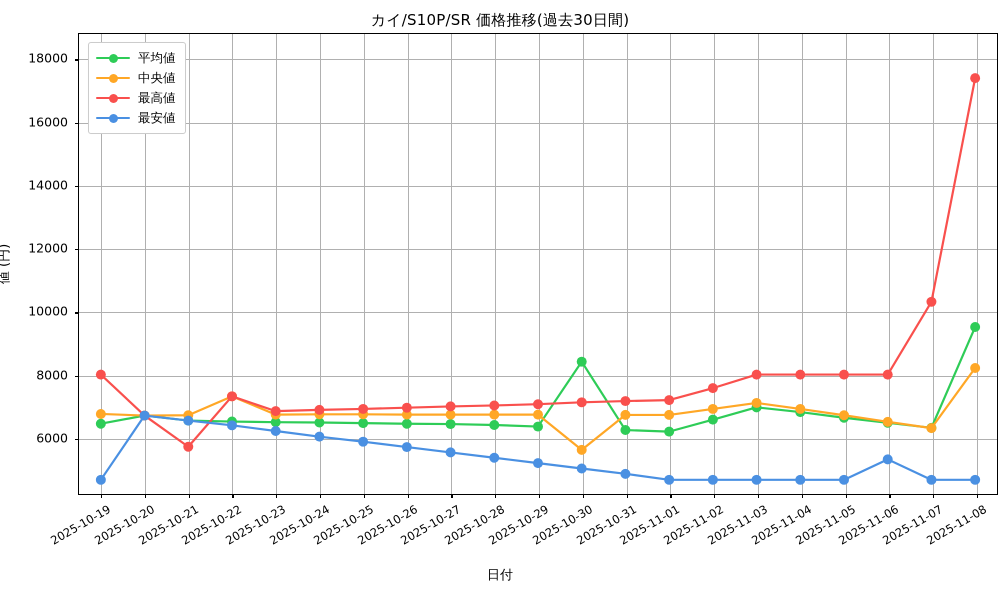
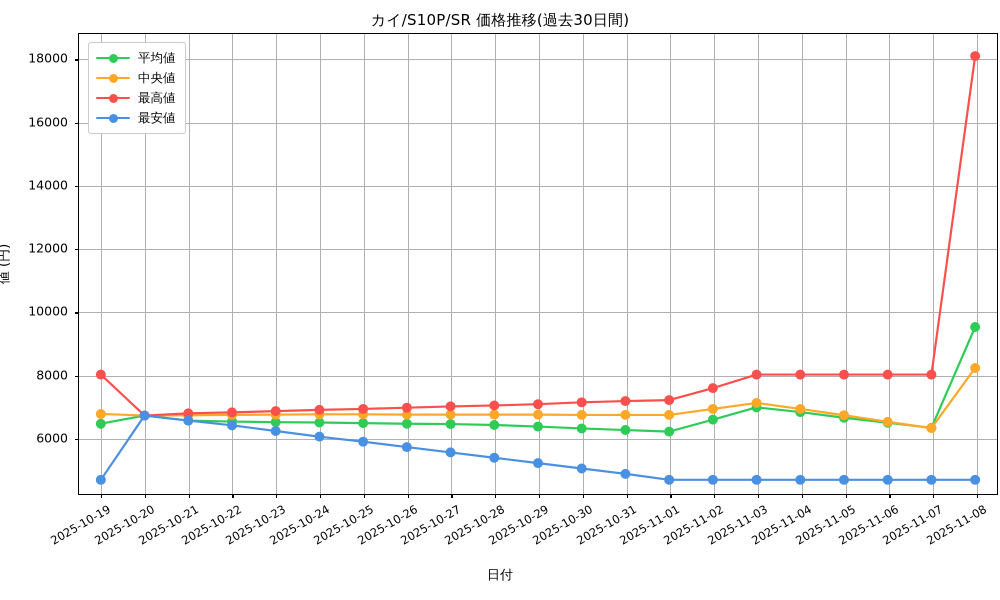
最高値/2025-10-21: 5700 -> 6800
中央値/2025-10-22: 7300 -> 6700
最高値/2025-10-22: 7300 -> 6800
平均値/2025-10-30: 8400 -> 6300
中央値/2025-10-30: 5600 -> 6700
最安値/2025-11-06: 5300 -> 4600
最高値/2025-11-07: 10300 -> 8000
最高値/2025-11-08: 17400 -> 18100
